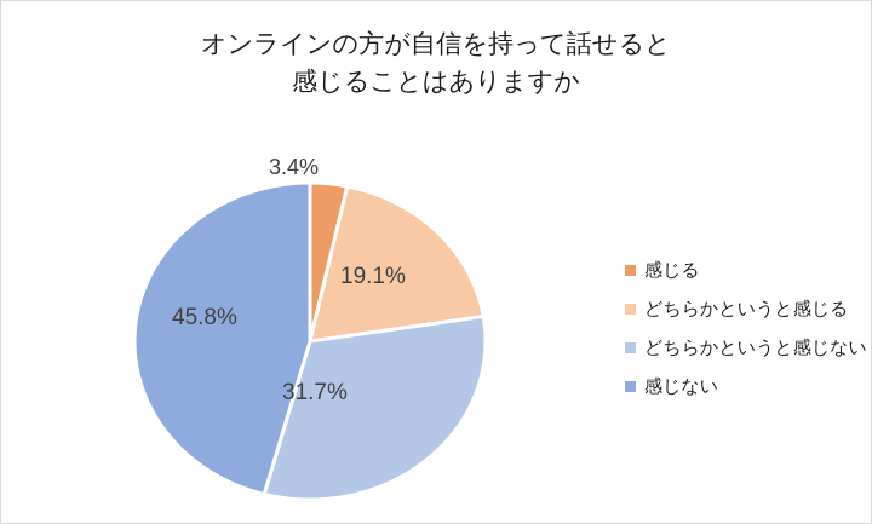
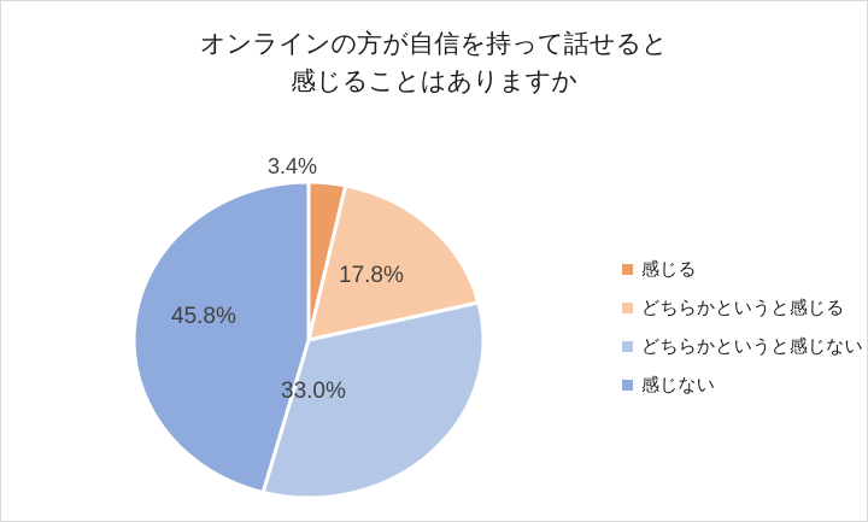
どちらかというと感じる: 19.1% -> 17.8%
どちらかというと感じない: 31.7% -> 33.0%
